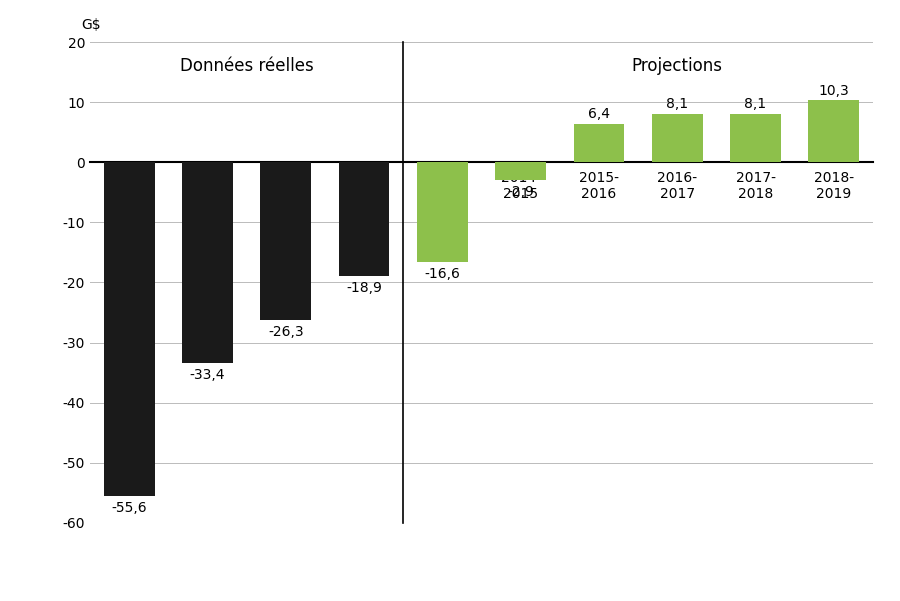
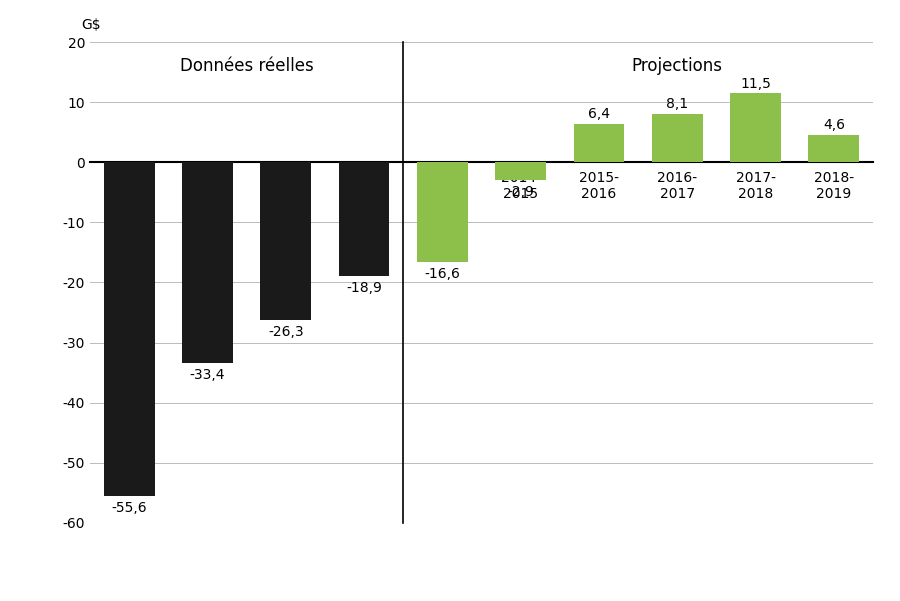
2017- 2018: 8,1 -> 11,5
2018- 2019: 10,3 -> 4,6
